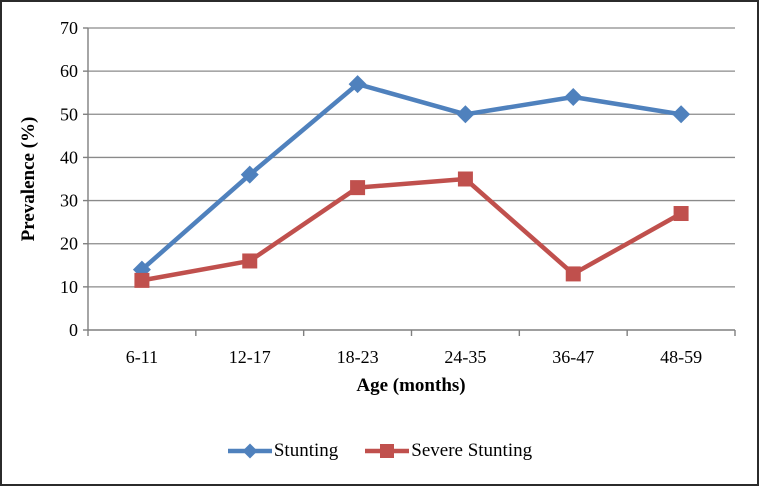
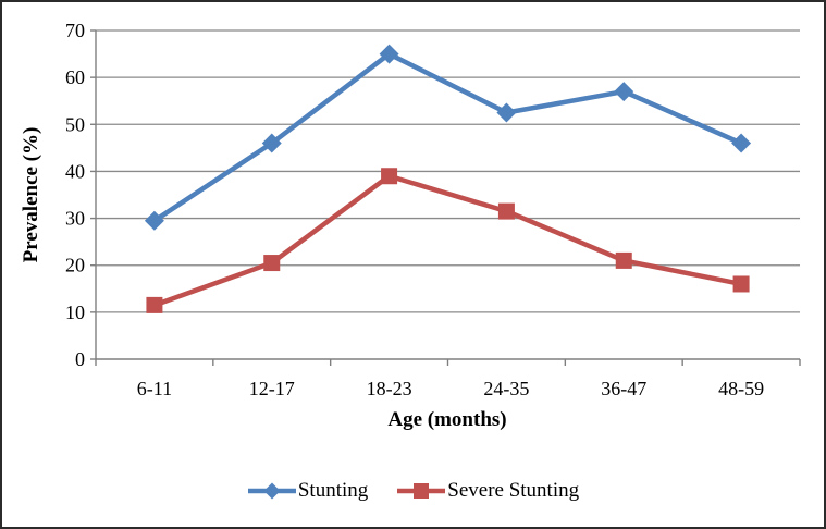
Stunting/6-11: 14 -> 30
Stunting/12-17: 36 -> 46
Severe Stunting/12-17: 16 -> 20
Stunting/18-23: 57 -> 65
Severe Stunting/18-23: 33 -> 39
Stunting/24-35: 50 -> 52
Severe Stunting/24-35: 35 -> 32
Stunting/36-47: 54 -> 57
Severe Stunting/36-47: 13 -> 21
Stunting/48-59: 50 -> 46
Severe Stunting/48-59: 27 -> 16
